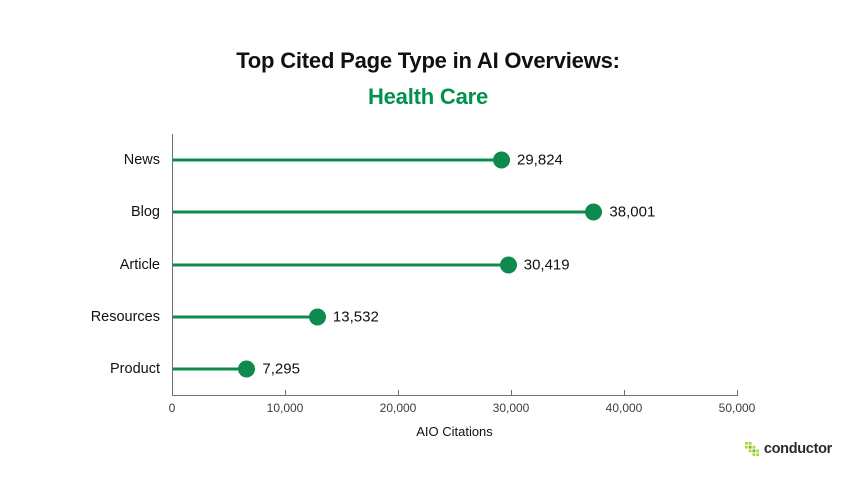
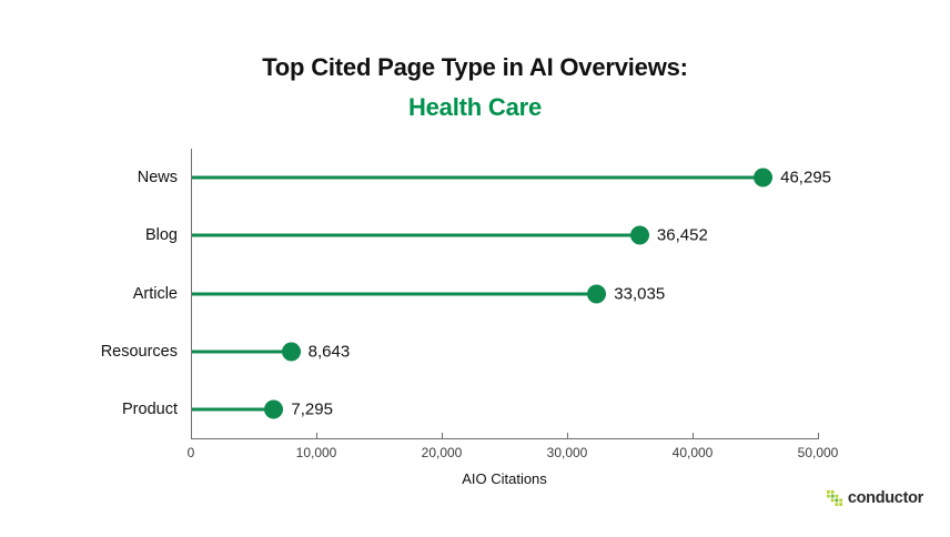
News: 29,824 -> 46,295
Blog: 38,001 -> 36,452
Article: 30,419 -> 33,035
Resources: 13,532 -> 8,643
